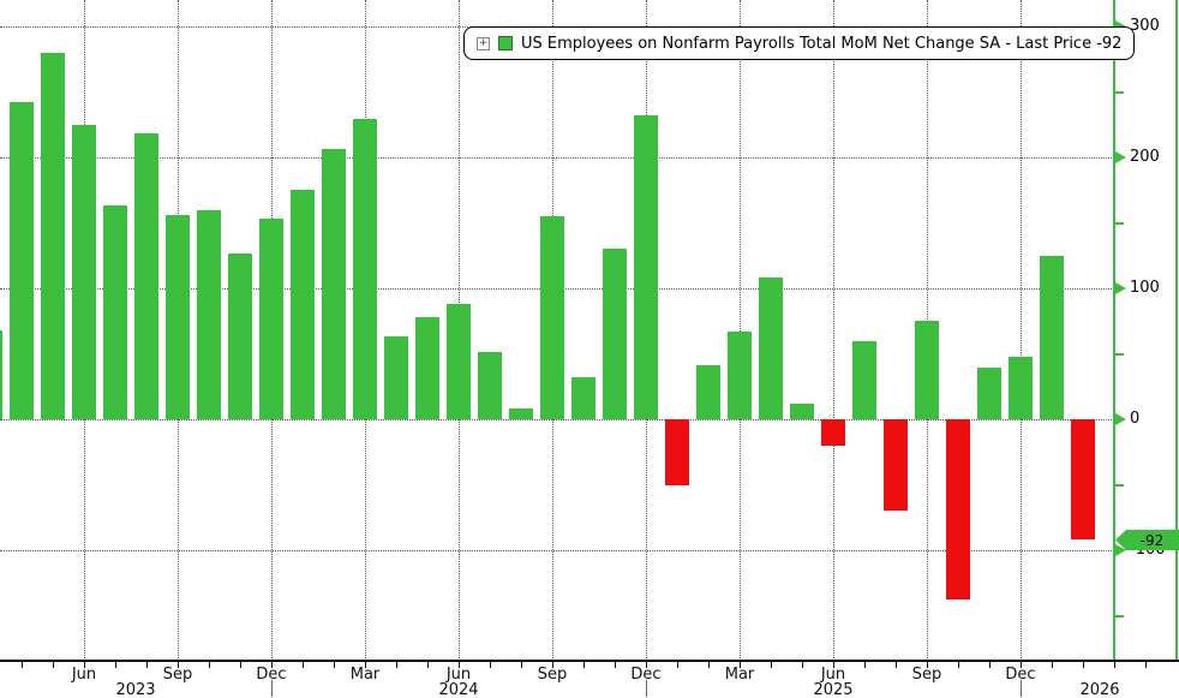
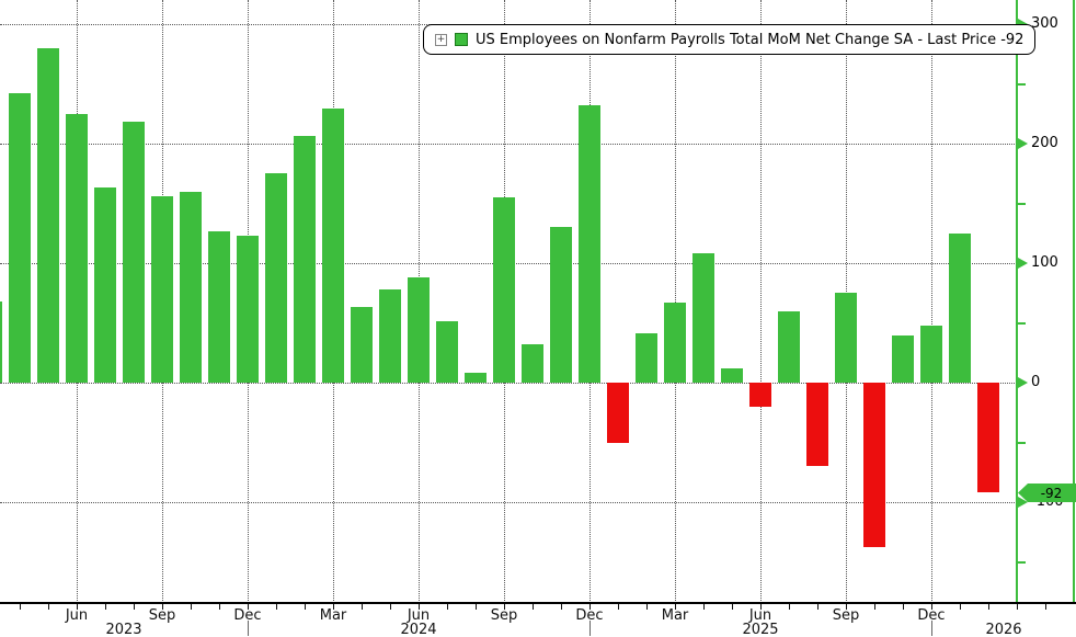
Dec 2023: 153 -> 123
